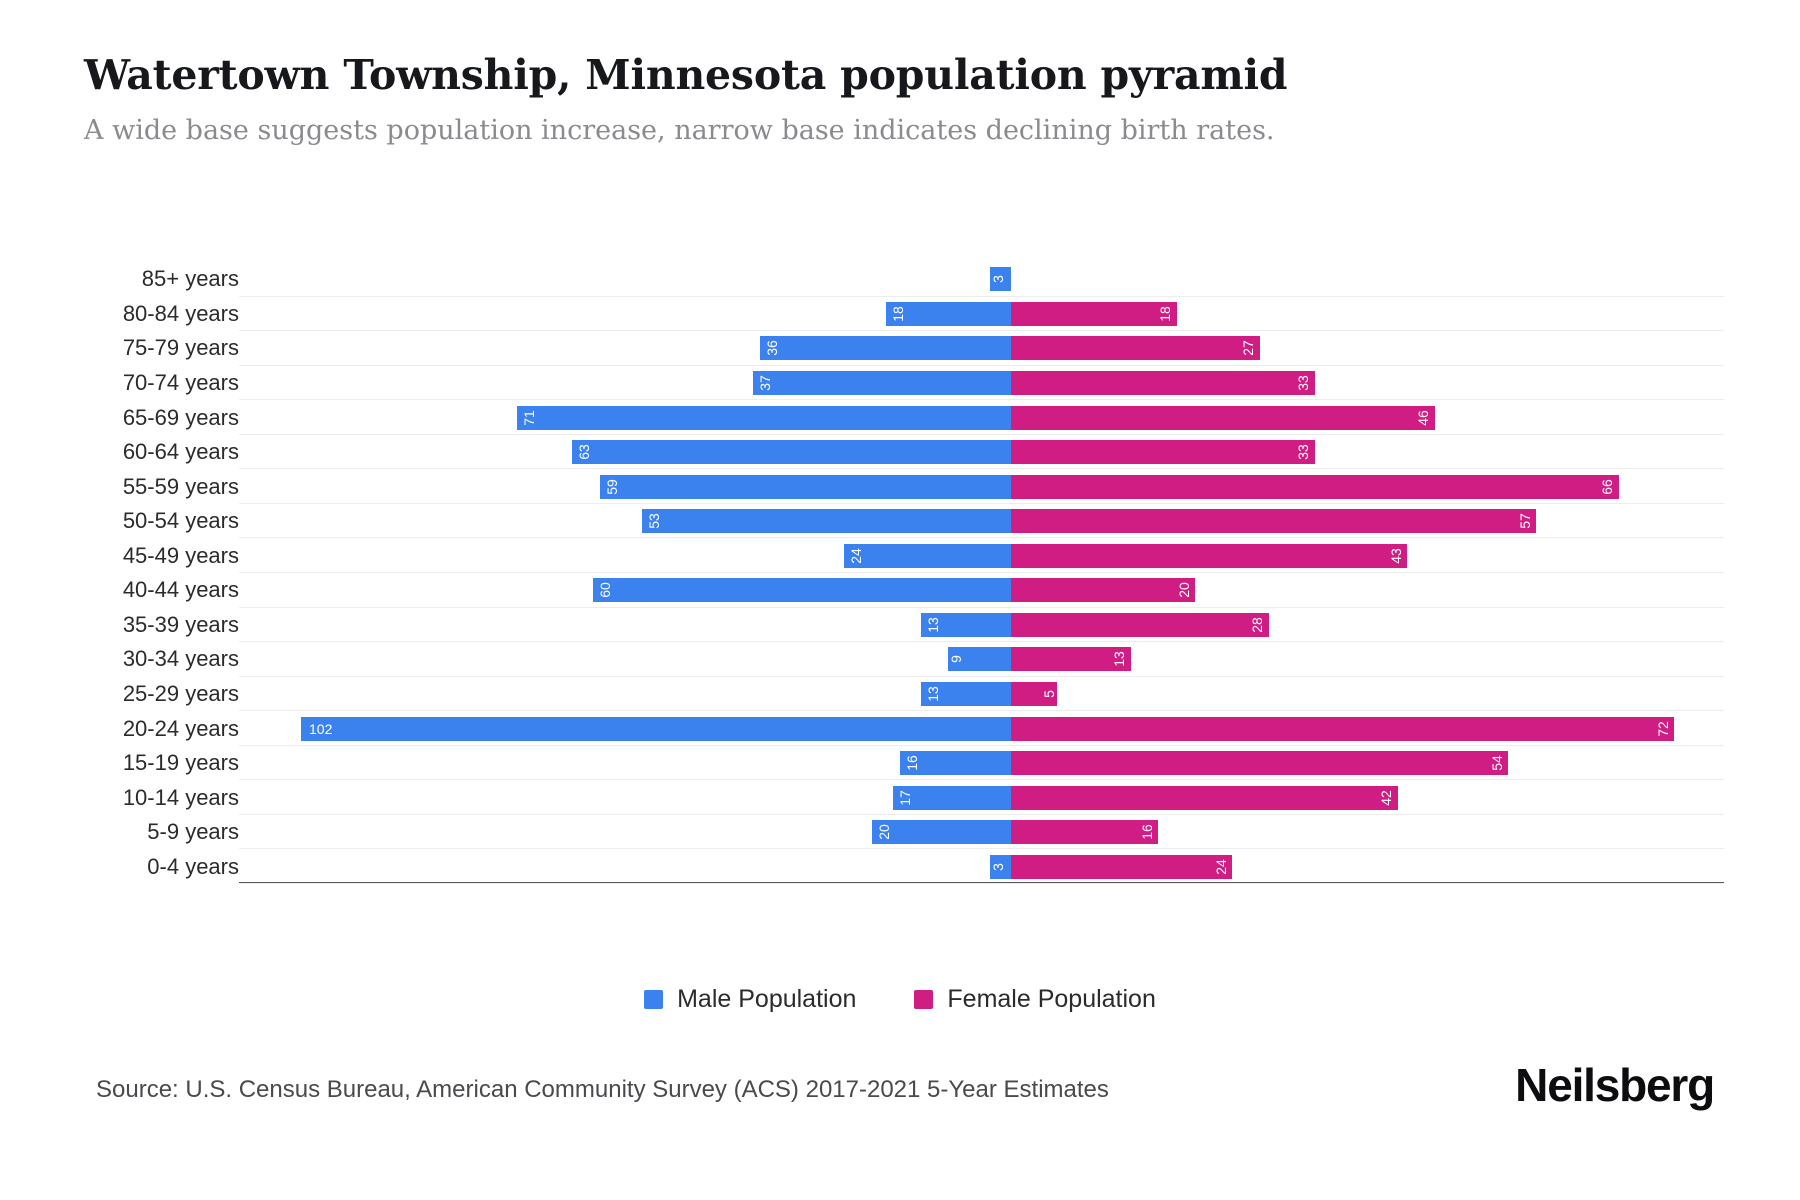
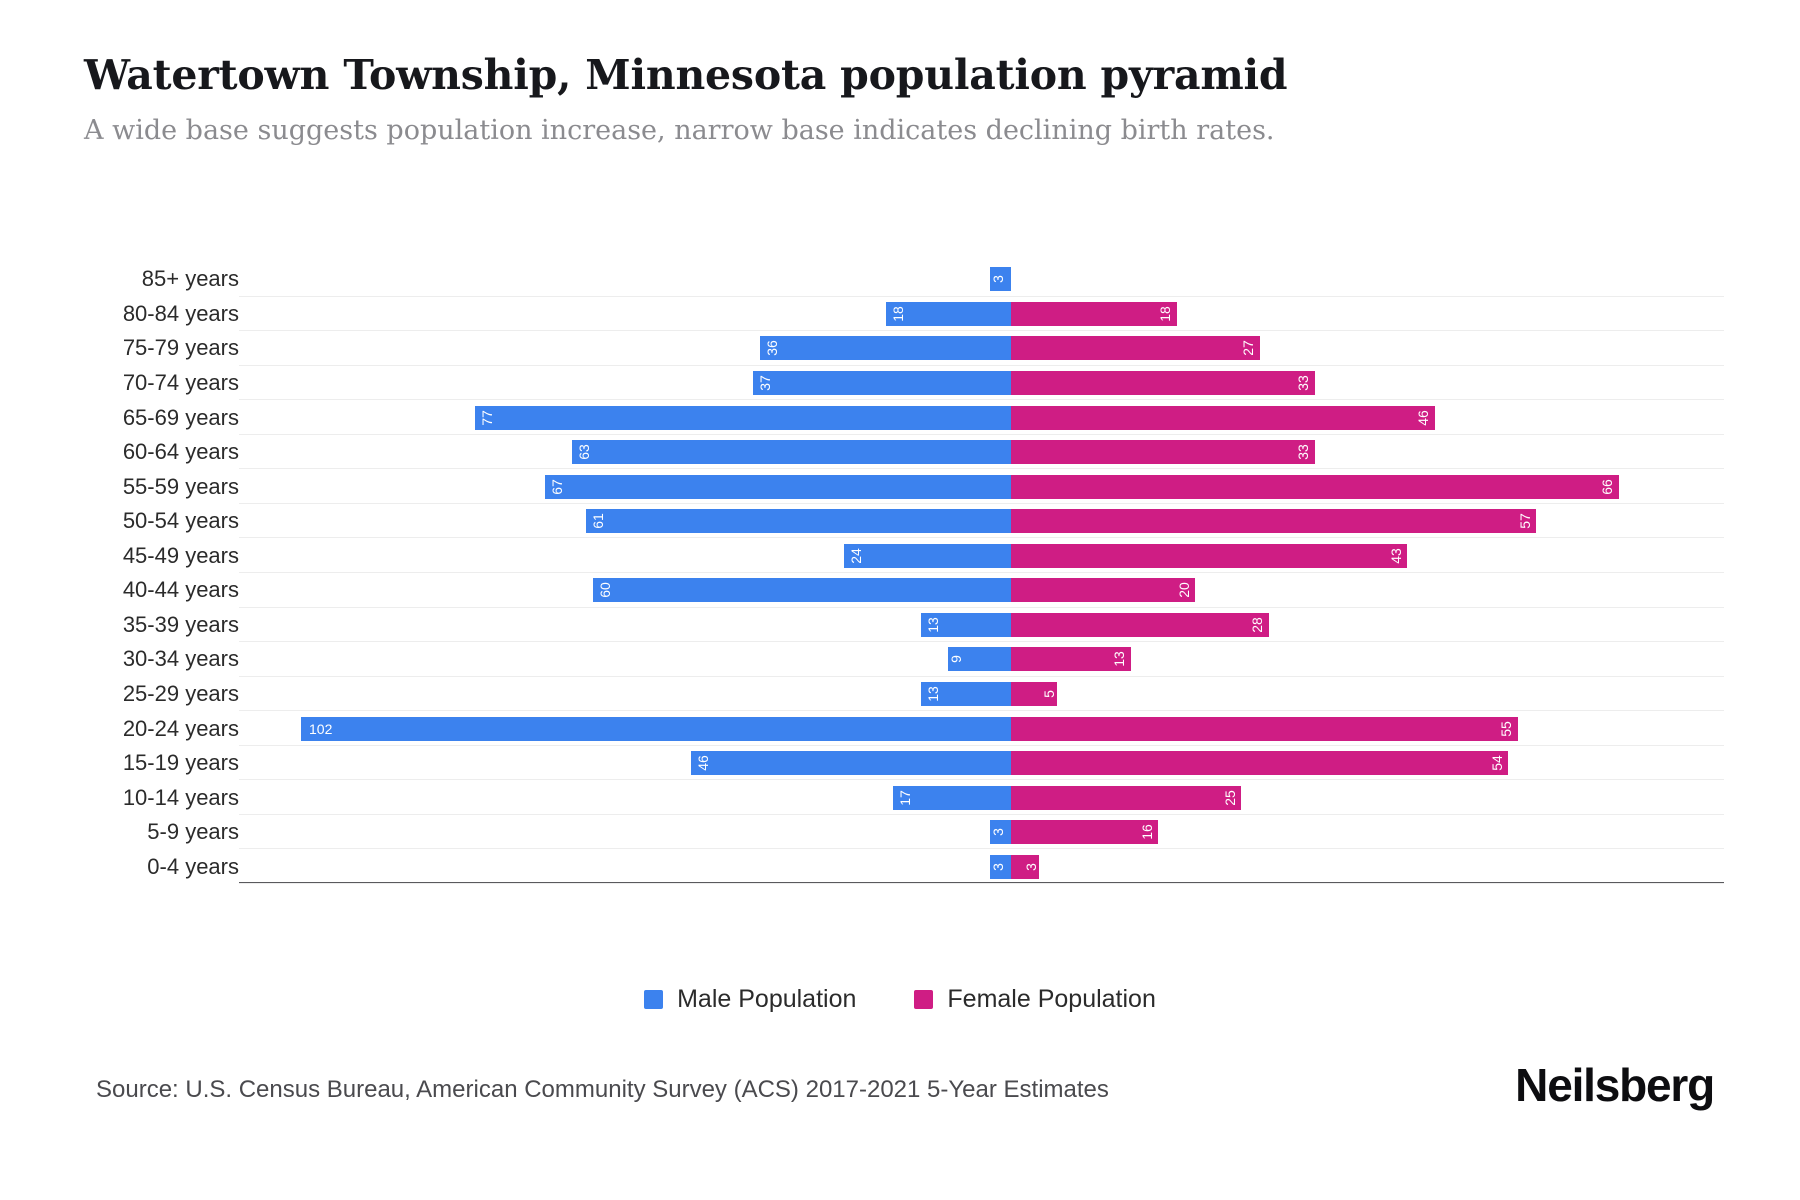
Male Population/65-69 years: 71 -> 77
Male Population/55-59 years: 59 -> 67
Male Population/50-54 years: 53 -> 61
Female Population/20-24 years: 72 -> 55
Male Population/15-19 years: 16 -> 46
Female Population/10-14 years: 42 -> 25
Male Population/5-9 years: 20 -> 3
Female Population/0-4 years: 24 -> 3
